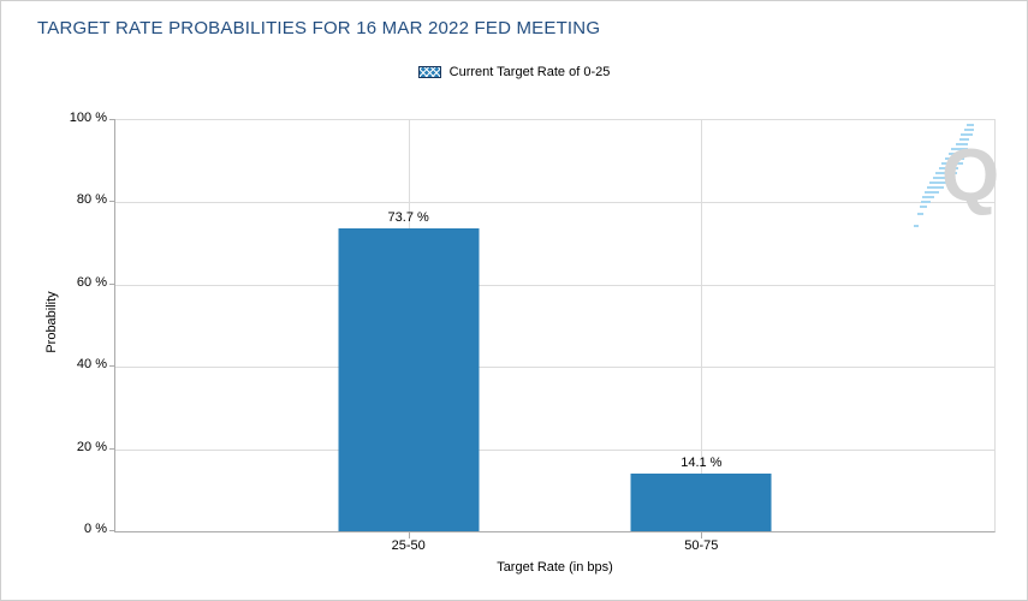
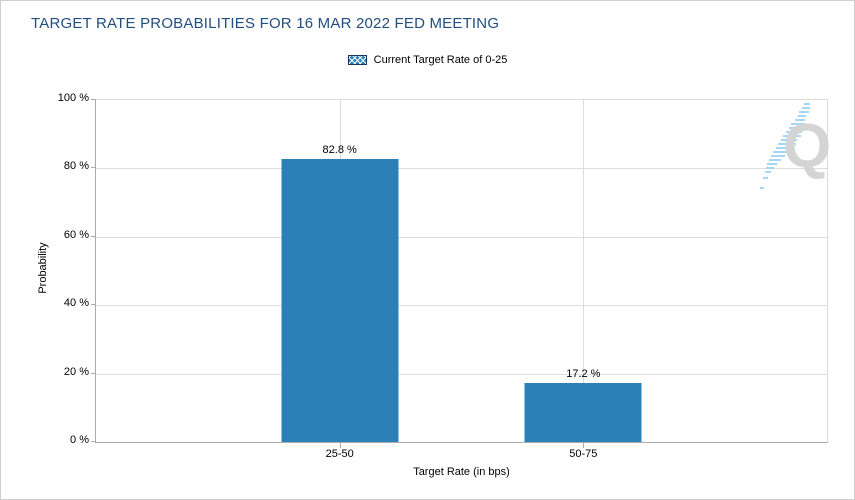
25-50: 73.7 -> 82.8
50-75: 14.1 -> 17.2
